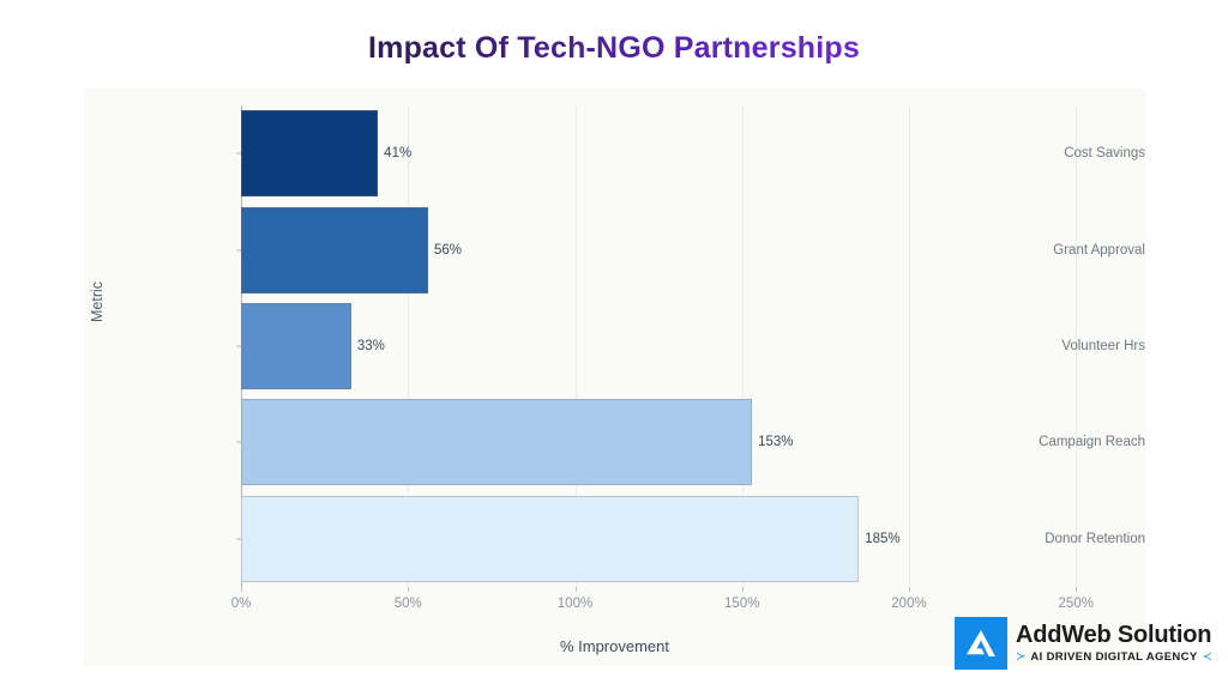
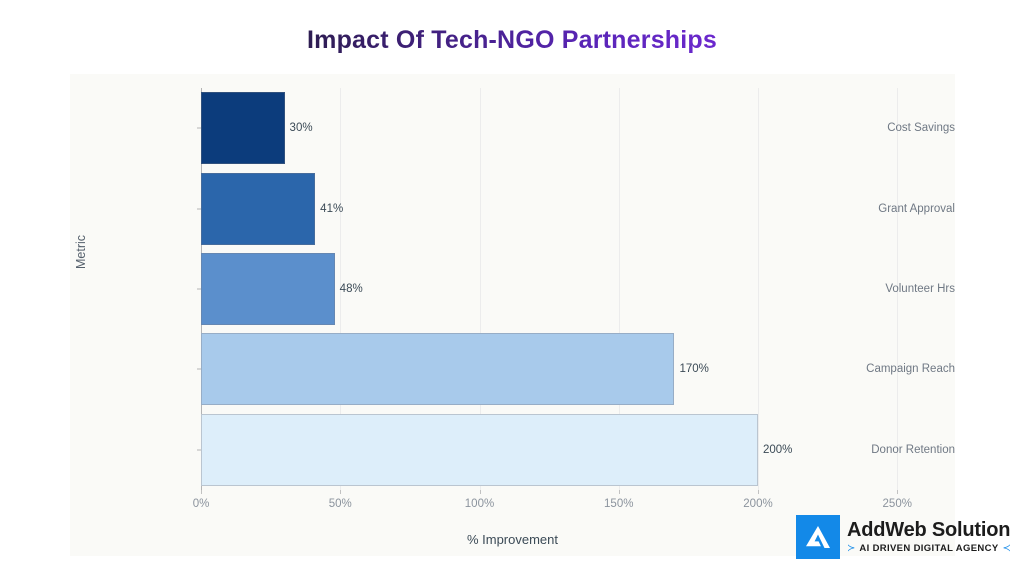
Cost Savings: 41% -> 30%
Grant Approval: 56% -> 41%
Volunteer Hrs: 33% -> 48%
Campaign Reach: 153% -> 170%
Donor Retention: 185% -> 200%
